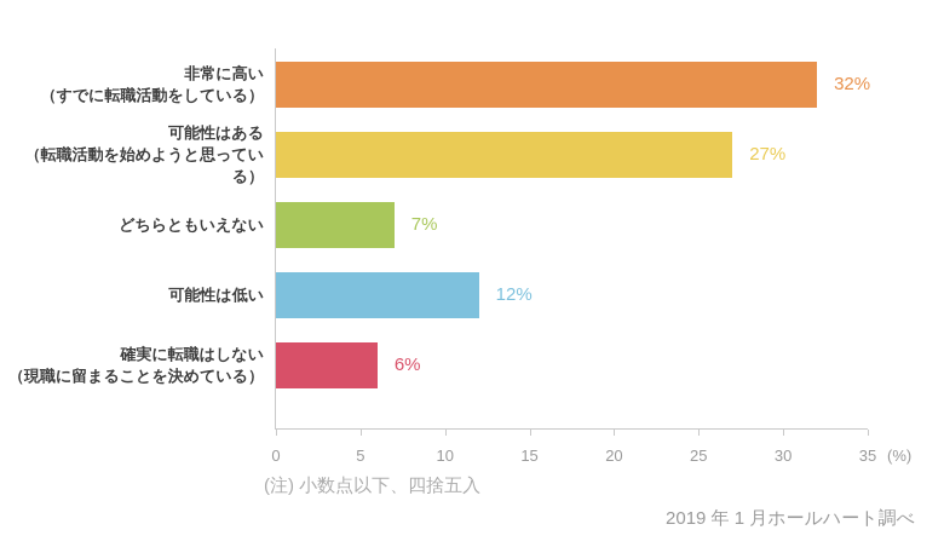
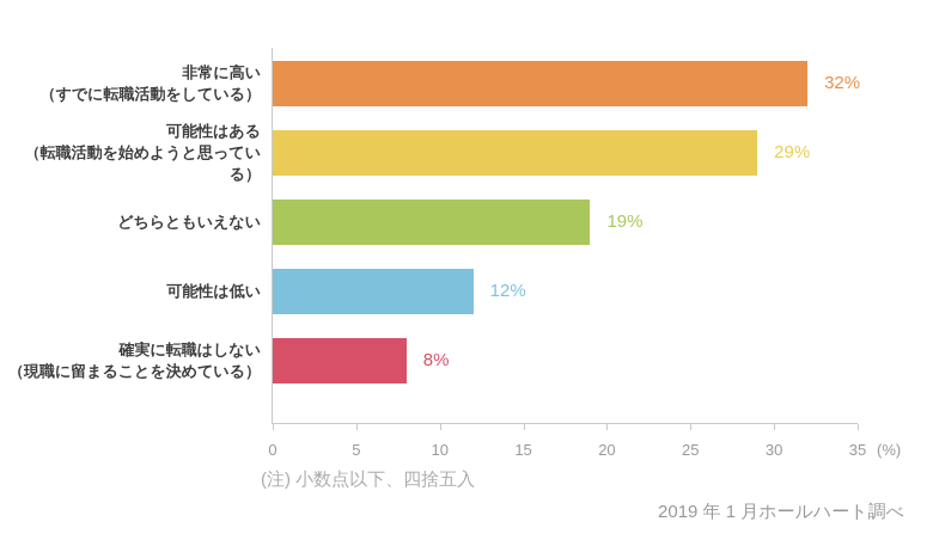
可能性はある （転職活動を始めようと思っている）: 27% -> 29%
どちらともいえない: 7% -> 19%
確実に転職はしない （現職に留まることを決めている）: 6% -> 8%
